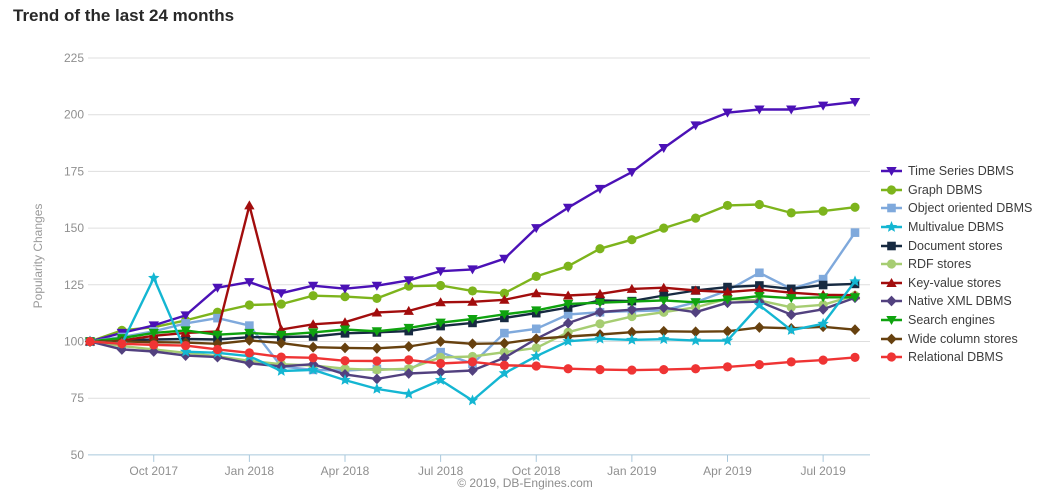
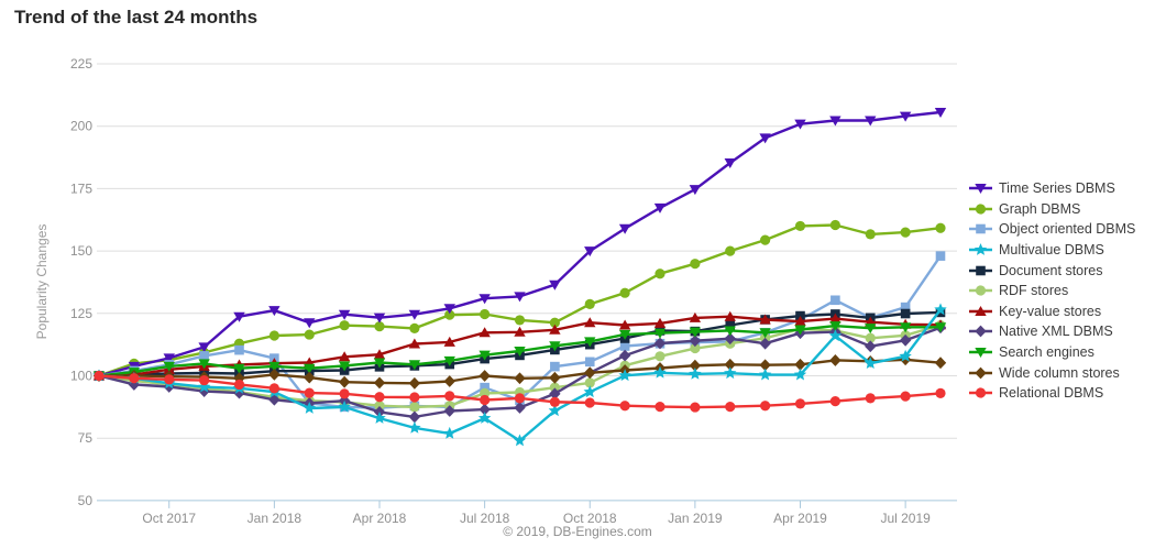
Multivalue DBMS/Oct 2017: 128 -> 97
Key-value stores/Jan 2018: 160 -> 105
